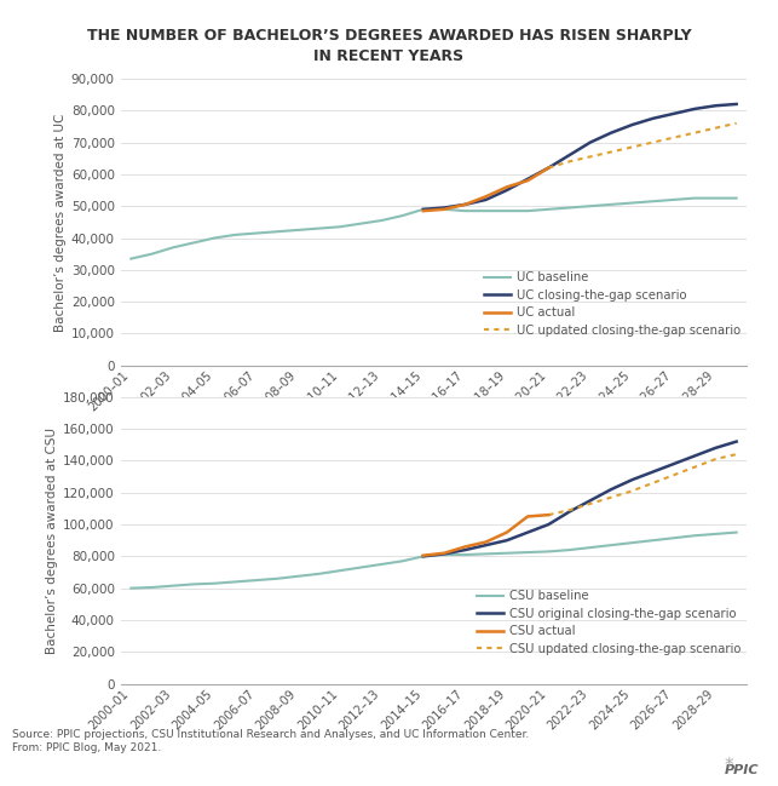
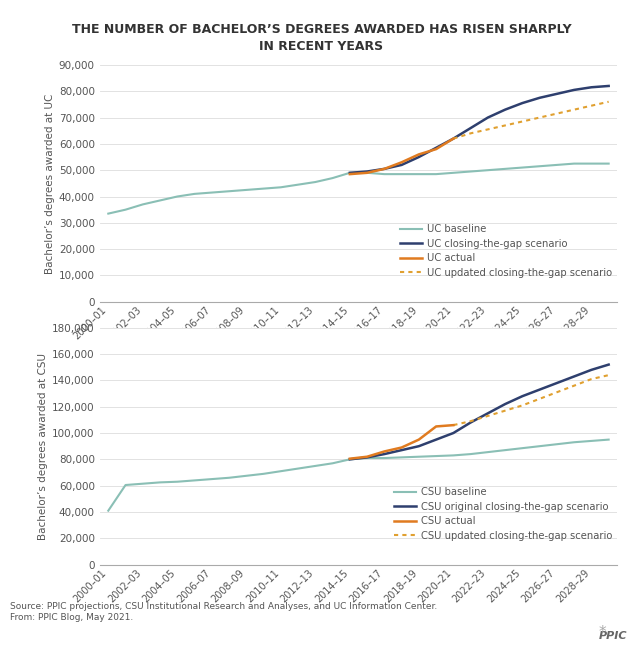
CSU baseline/2000–01: 60,000 -> 41,000
